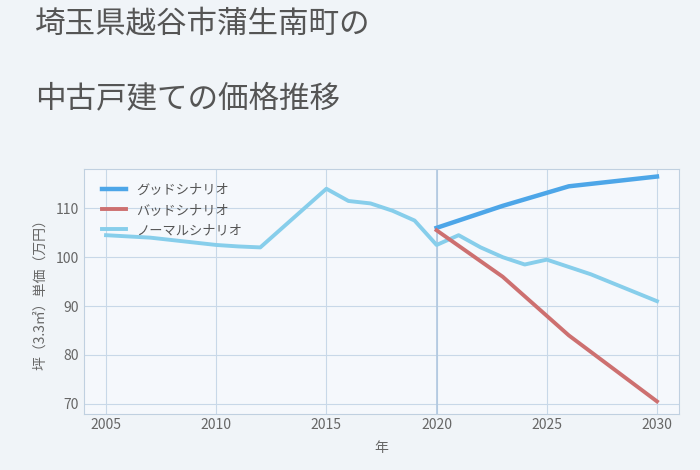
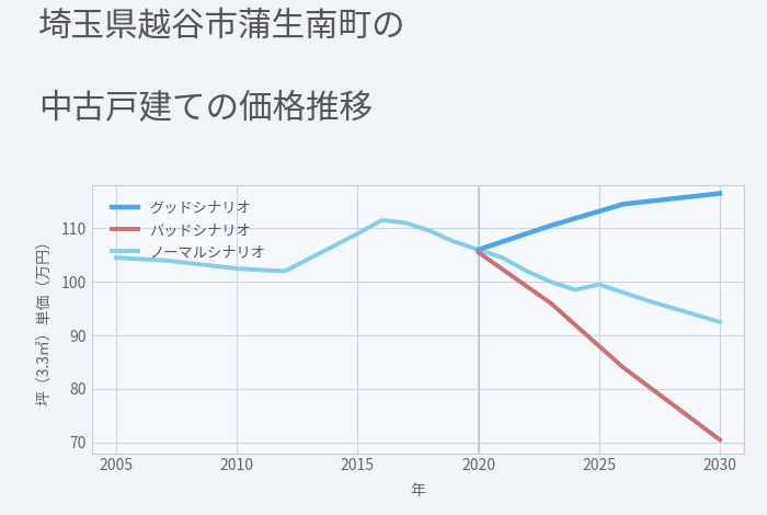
ノーマルシナリオ/2015: 114.0 -> 109.0
ノーマルシナリオ/2020: 102.5 -> 106.0
ノーマルシナリオ/2030: 91.0 -> 92.5
